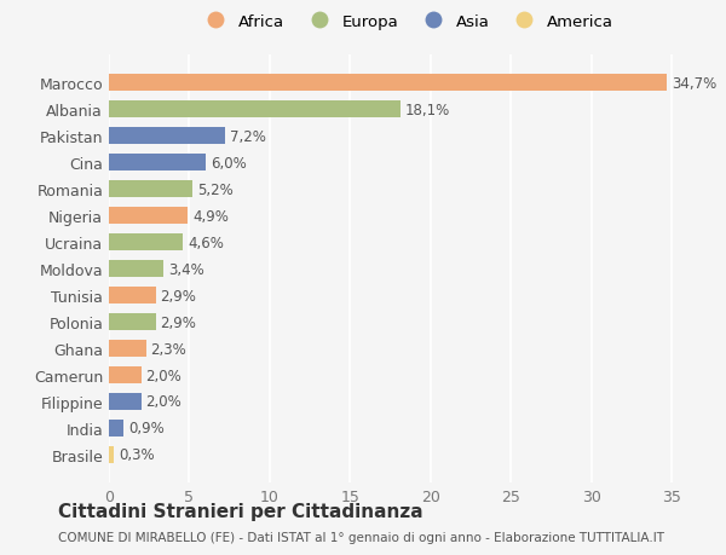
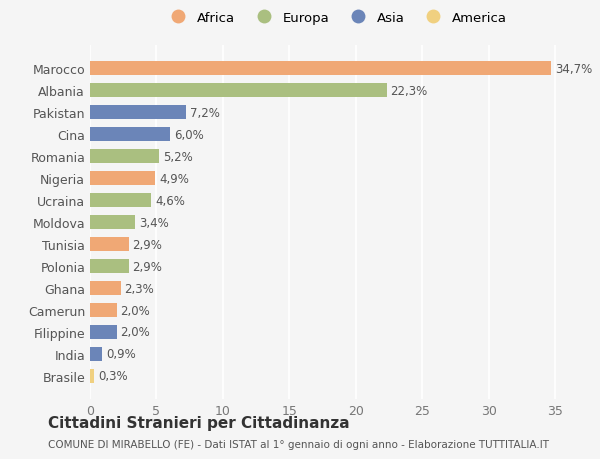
Albania: 18,1% -> 22,3%
